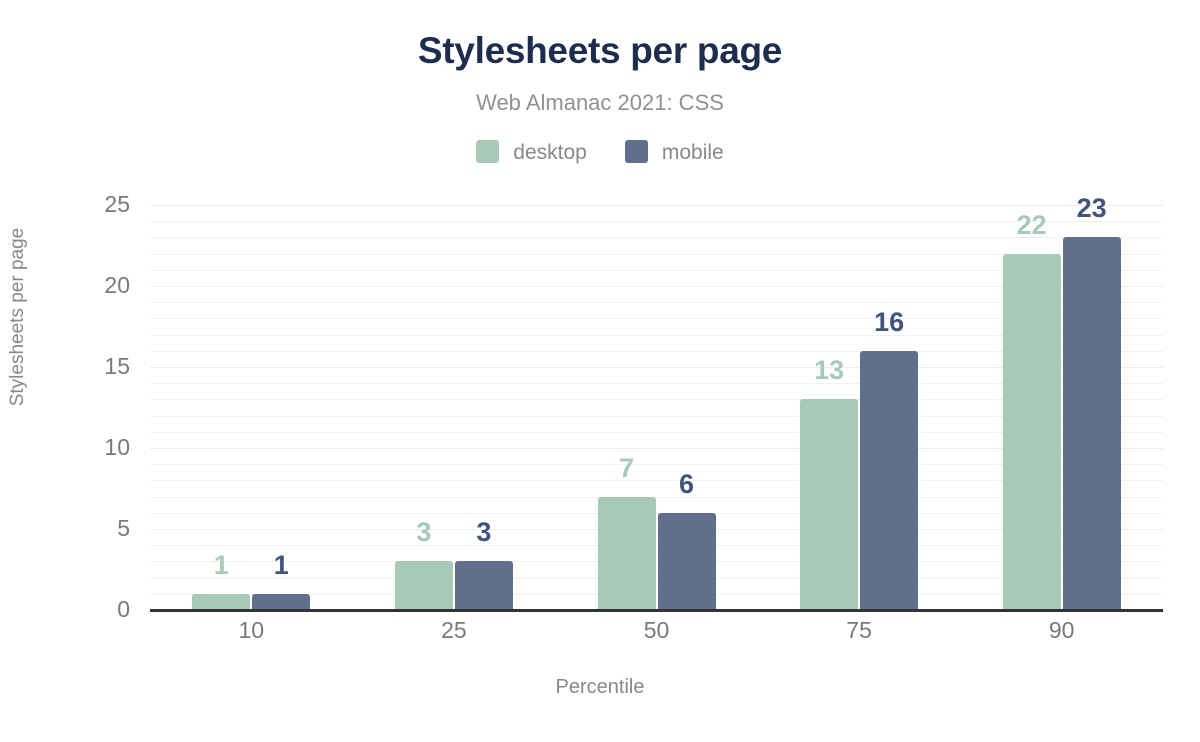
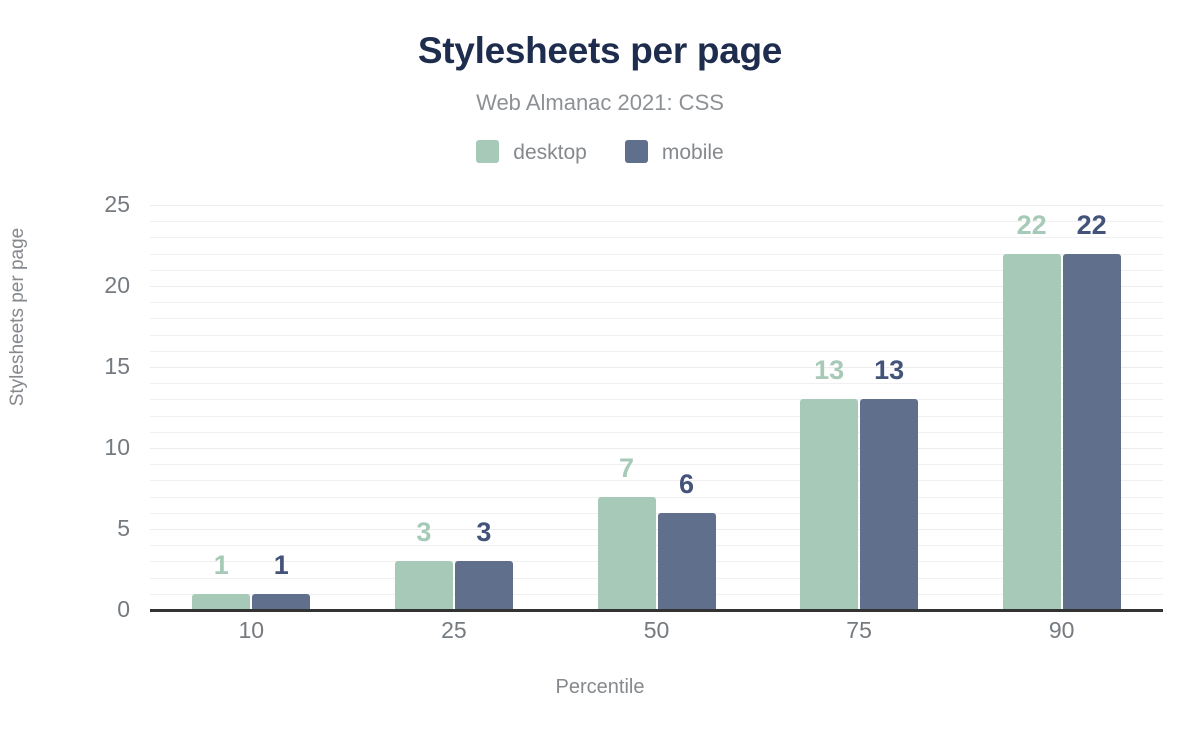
mobile/75: 16 -> 13
mobile/90: 23 -> 22
